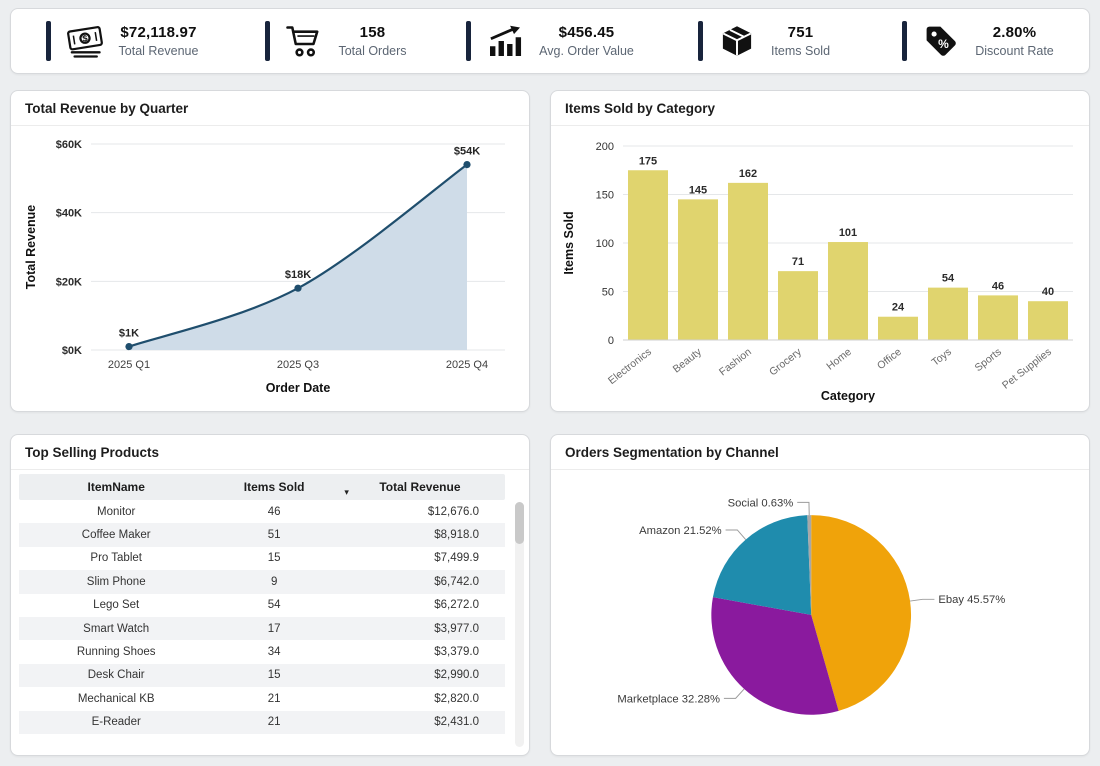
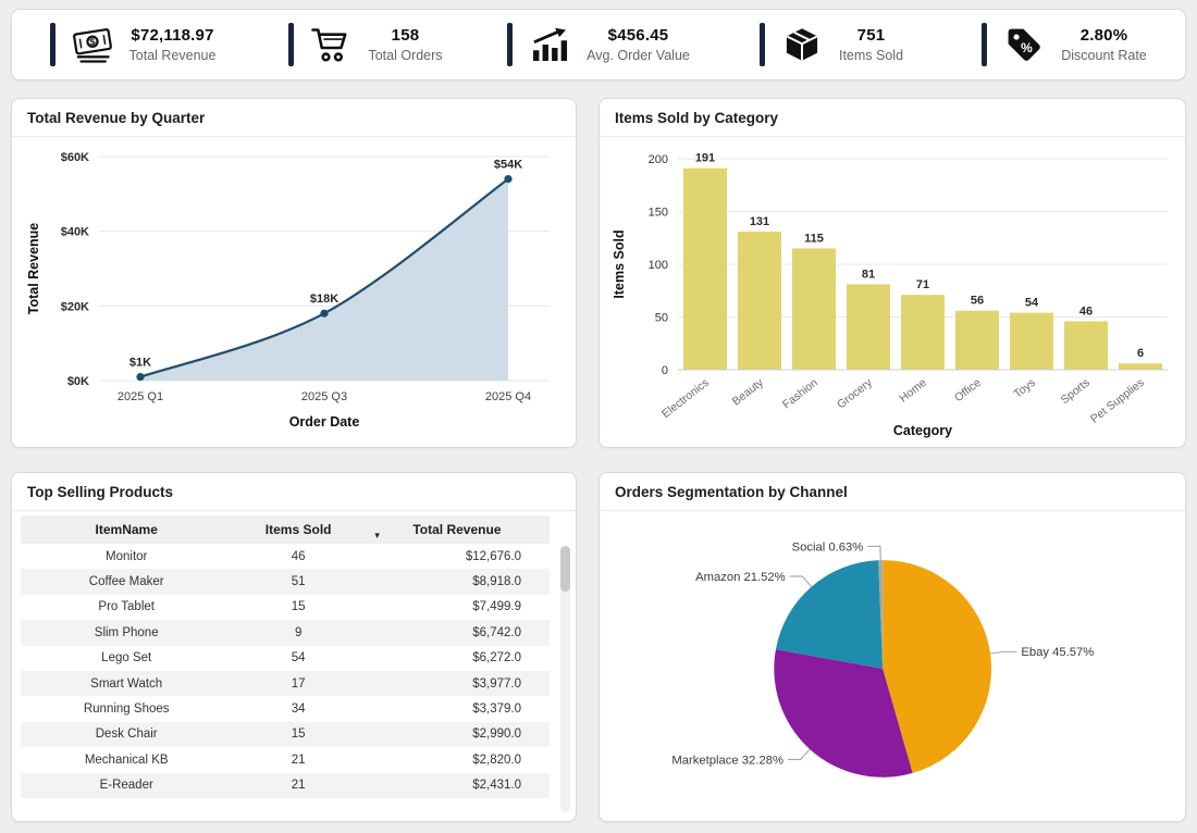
Items Sold by Category/Electronics: 175 -> 191
Items Sold by Category/Beauty: 145 -> 131
Items Sold by Category/Fashion: 162 -> 115
Items Sold by Category/Grocery: 71 -> 81
Items Sold by Category/Home: 101 -> 71
Items Sold by Category/Office: 24 -> 56
Items Sold by Category/Pet Supplies: 40 -> 6
